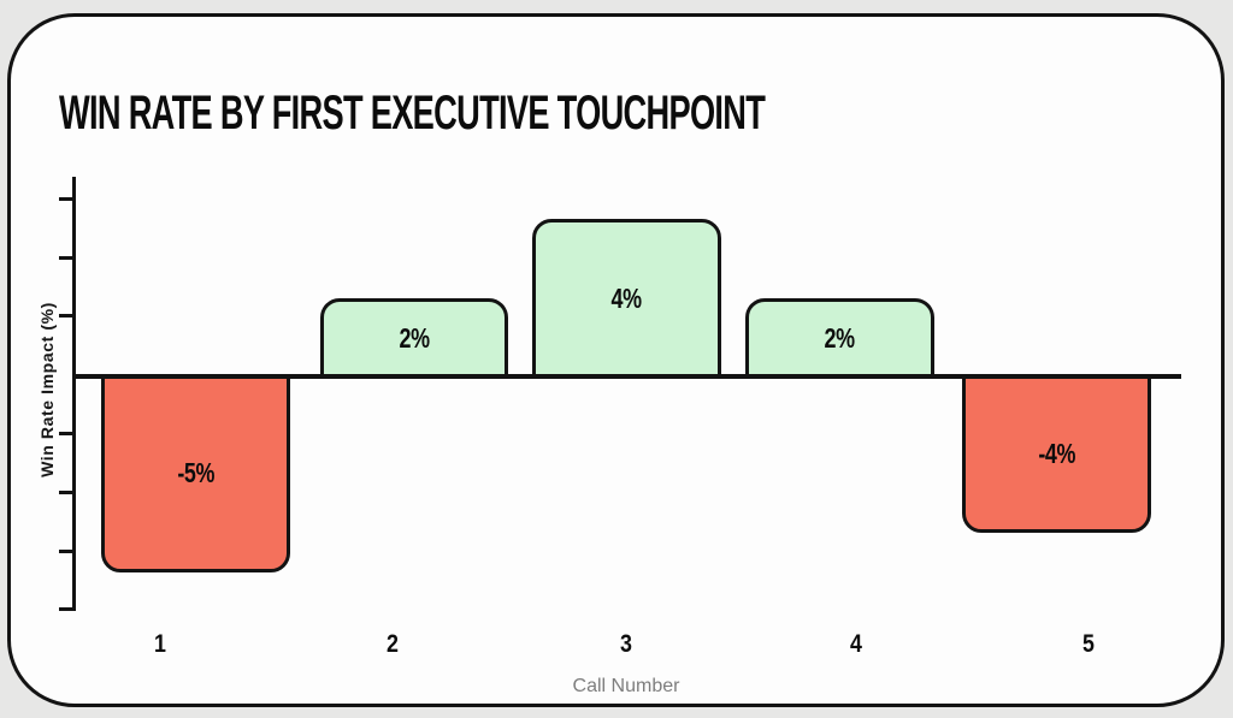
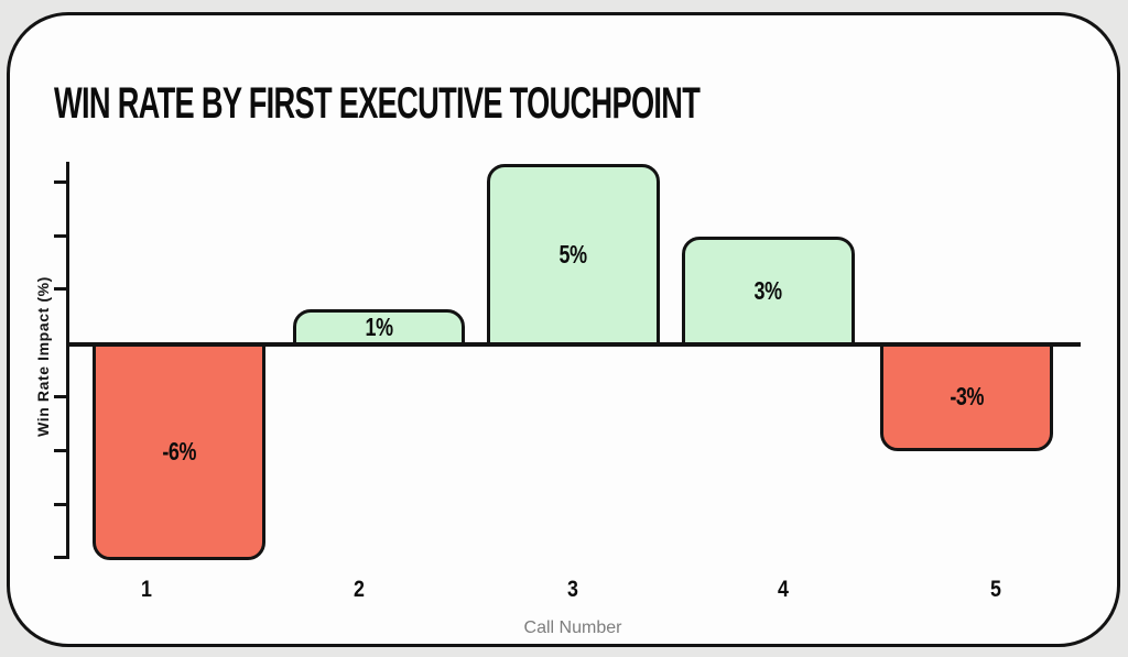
1: -5% -> -6%
2: 2% -> 1%
3: 4% -> 5%
4: 2% -> 3%
5: -4% -> -3%
